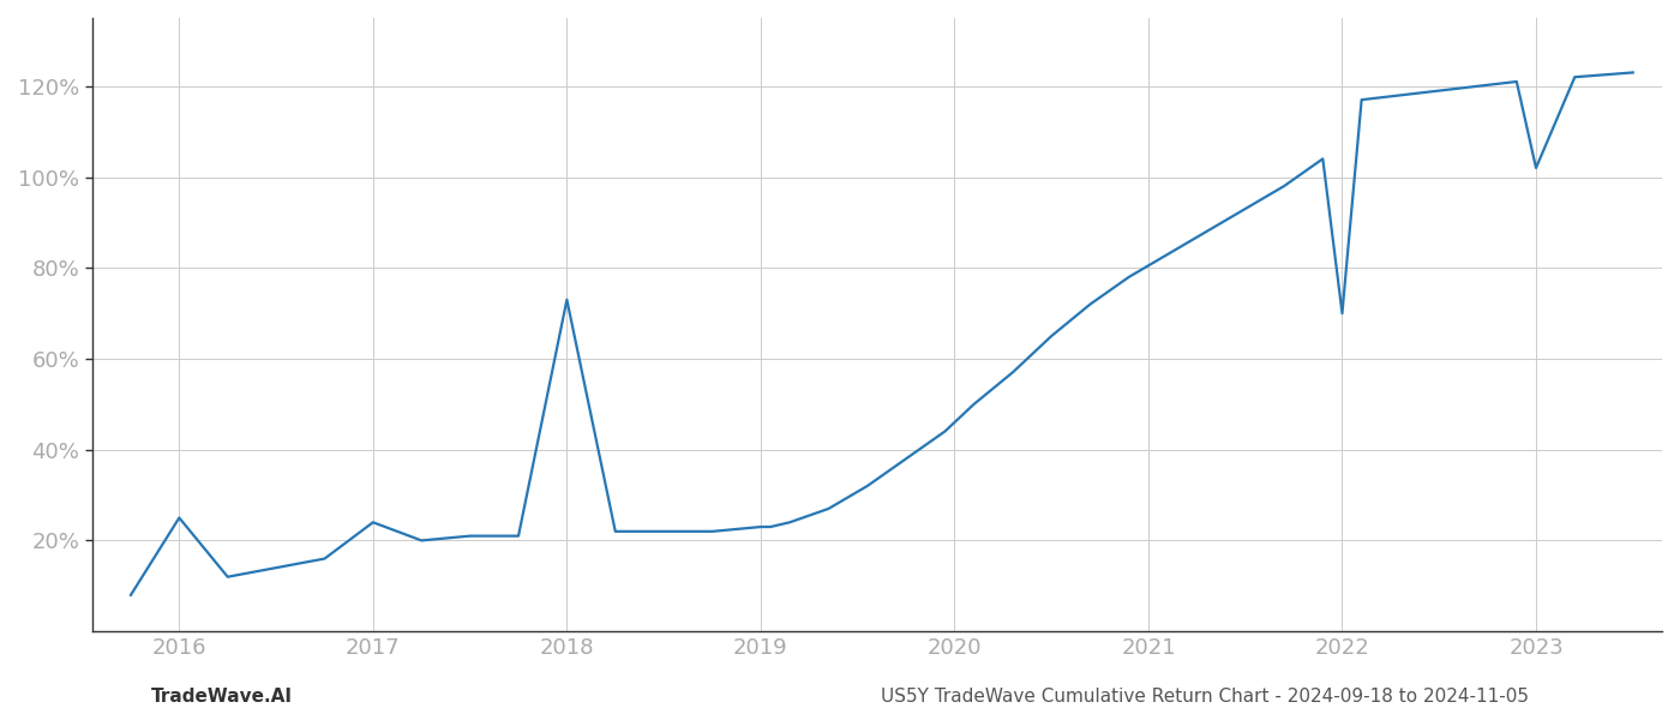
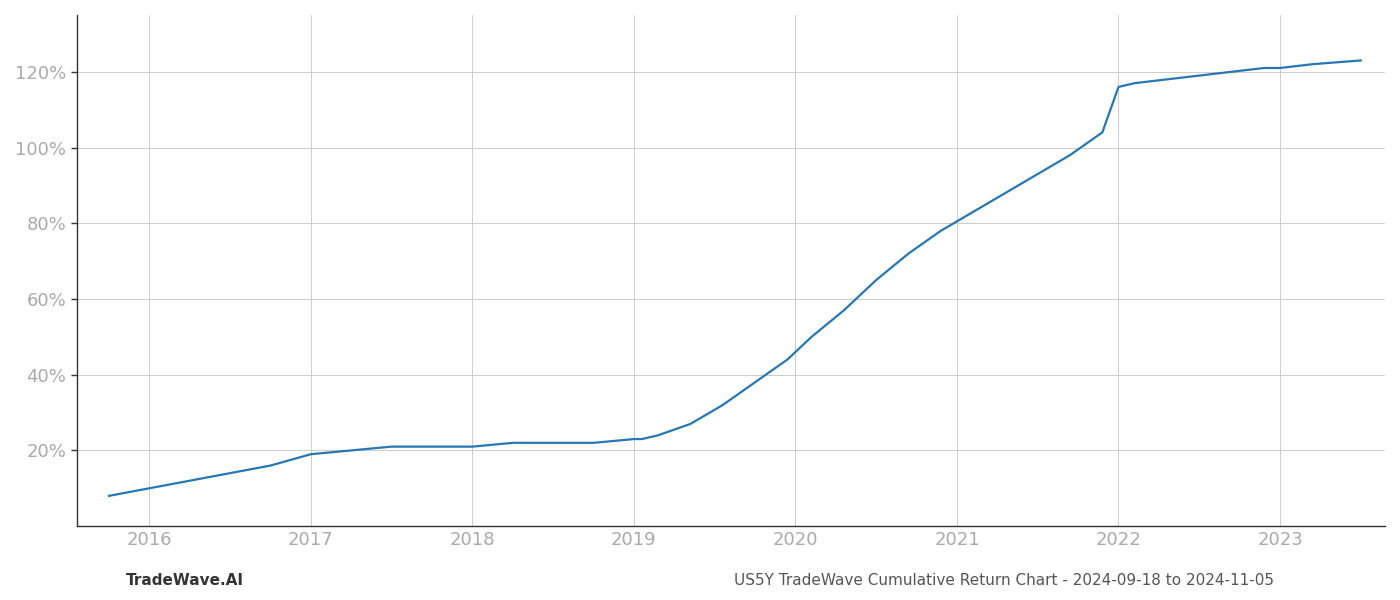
2016: 25% -> 10%
2017: 24% -> 19%
2018: 73% -> 21%
2022: 70% -> 116%
2023: 102% -> 121%
